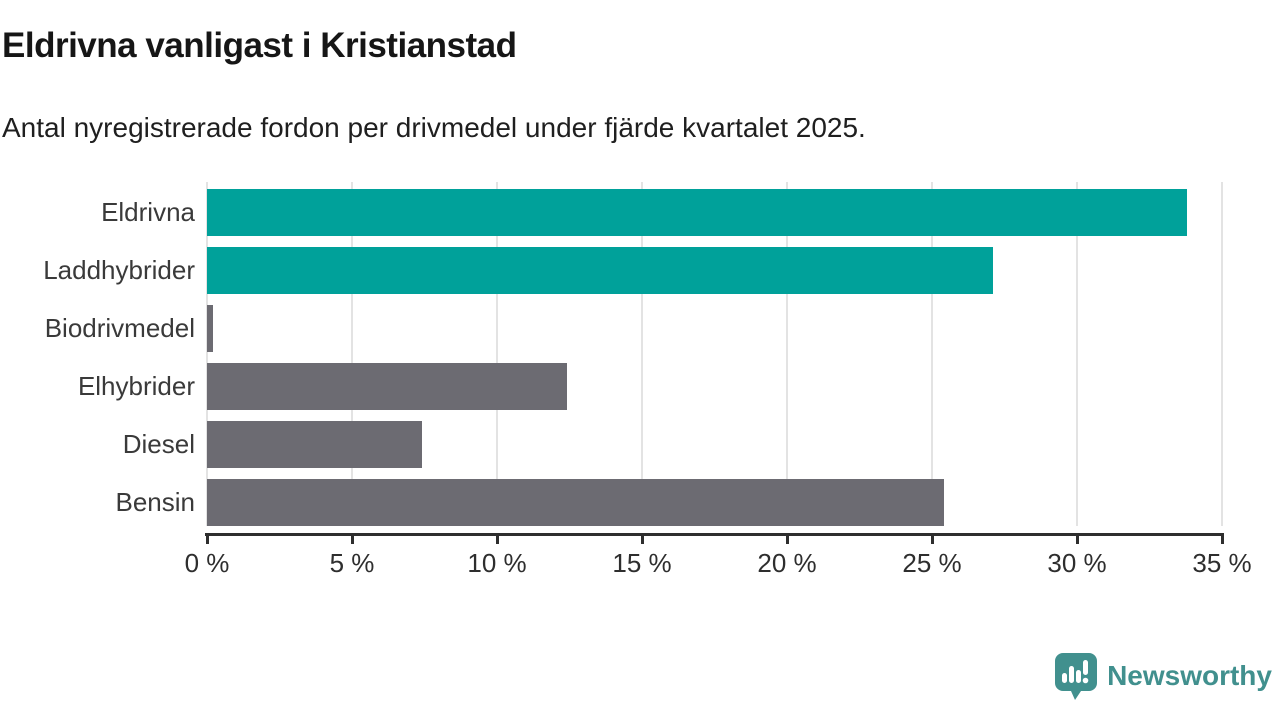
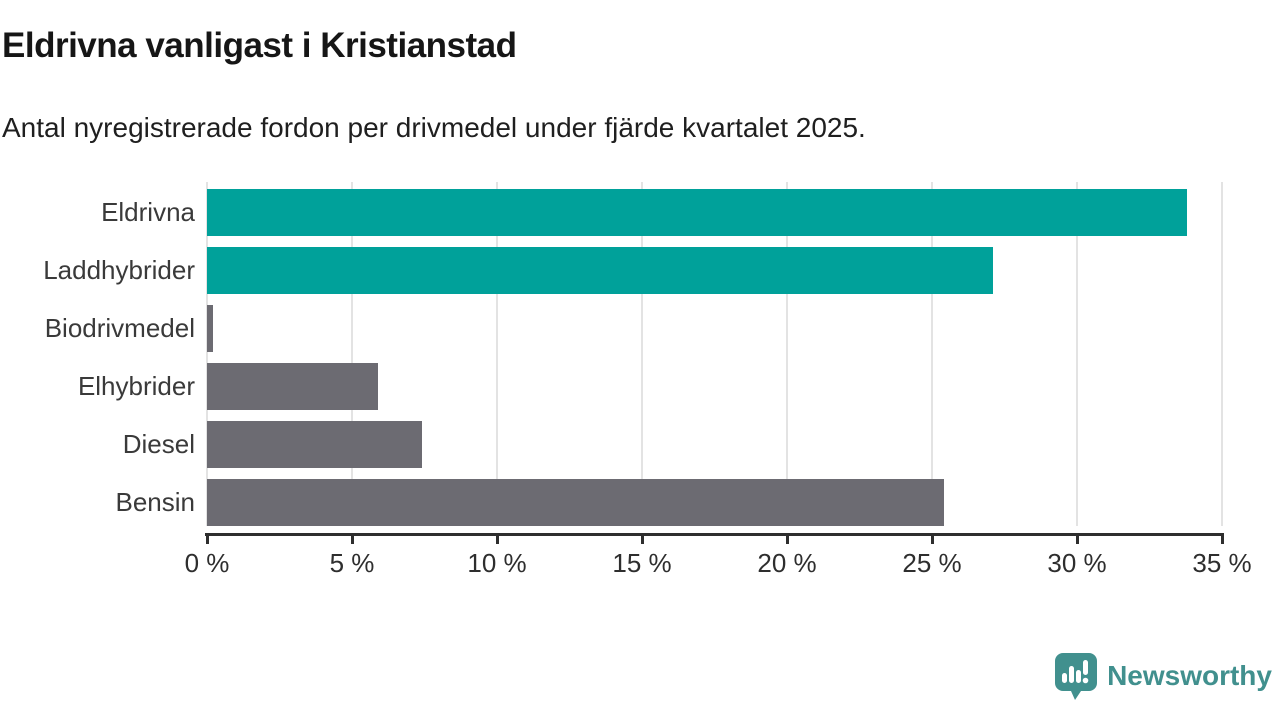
Elhybrider: 12.4% -> 5.9%
